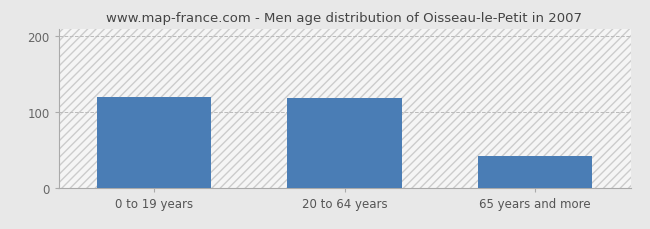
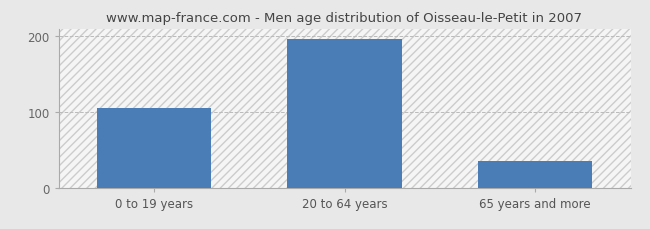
0 to 19 years: 120 -> 105
20 to 64 years: 118 -> 197
65 years and more: 42 -> 35
